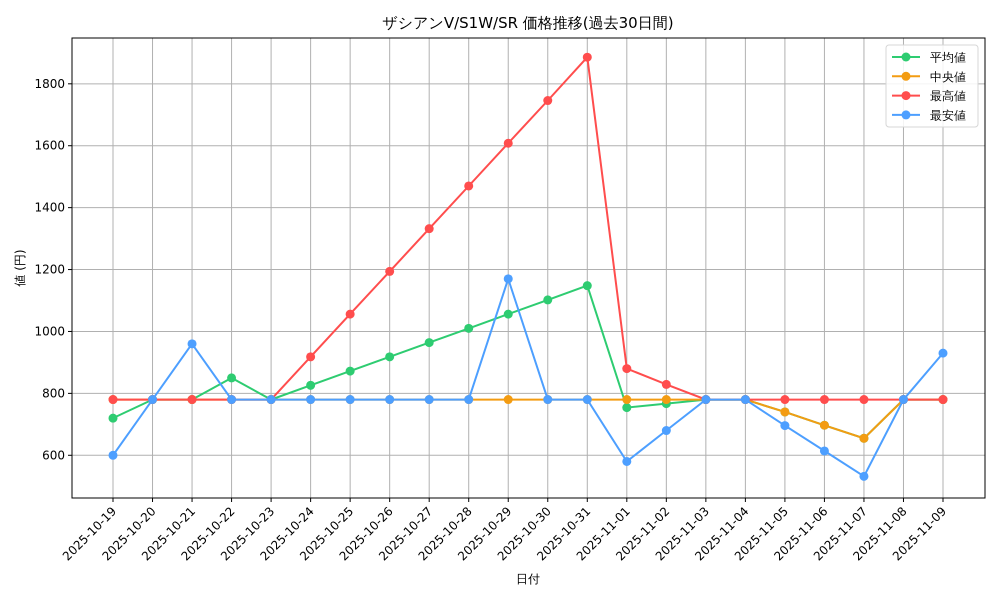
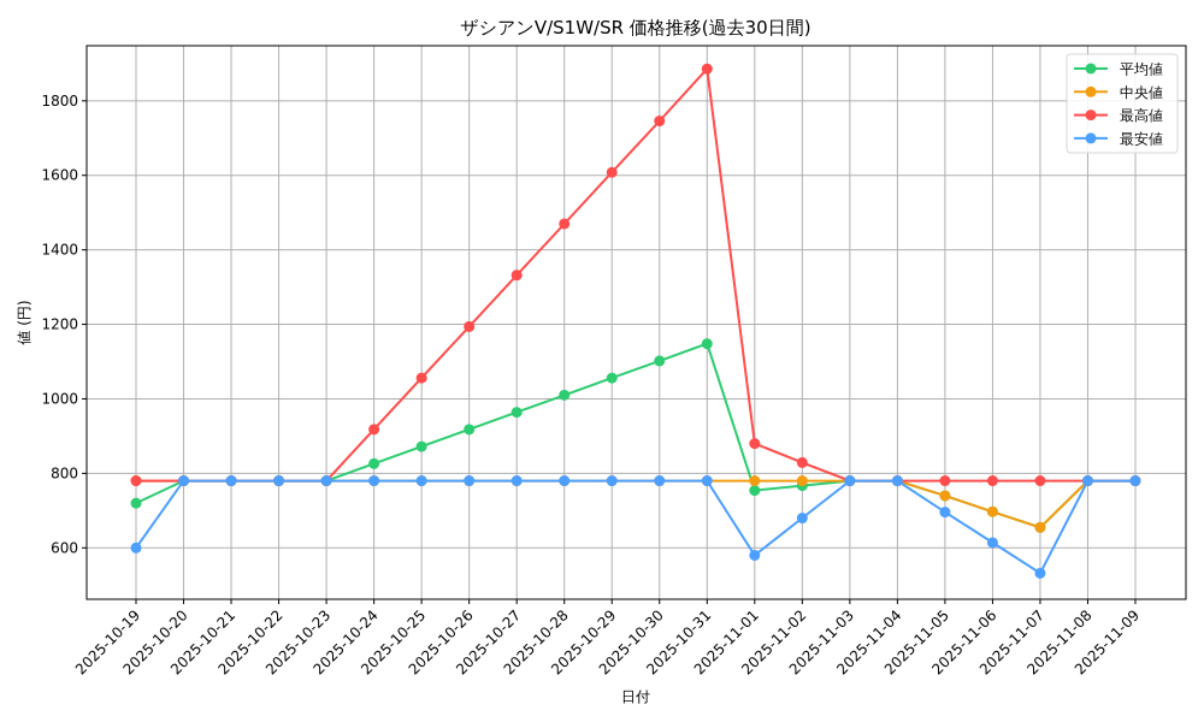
最安値/2025-10-21: 960 -> 780
平均値/2025-10-22: 850 -> 780
最安値/2025-10-29: 1170 -> 780
最安値/2025-11-09: 930 -> 780
